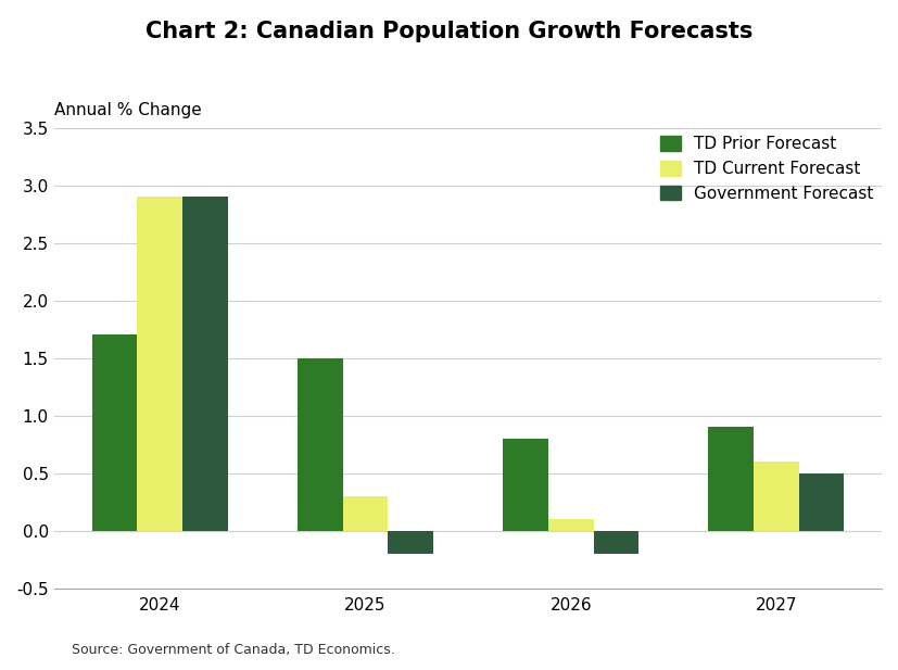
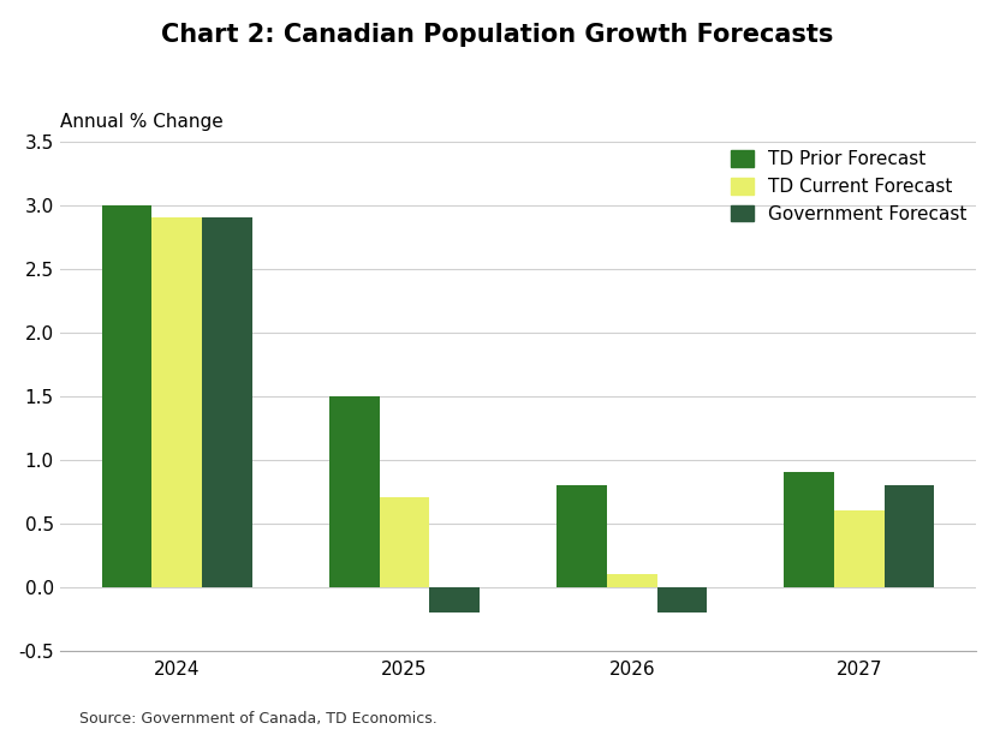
TD Prior Forecast/2024: 1.7 -> 3.0
TD Current Forecast/2025: 0.3 -> 0.7
Government Forecast/2027: 0.5 -> 0.8
